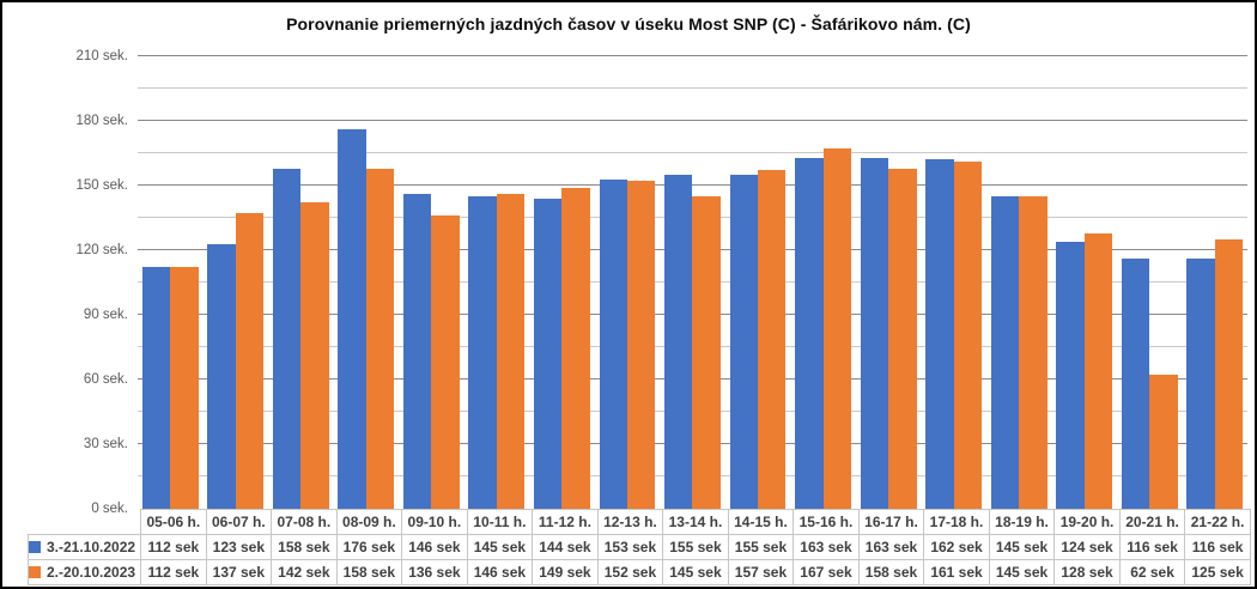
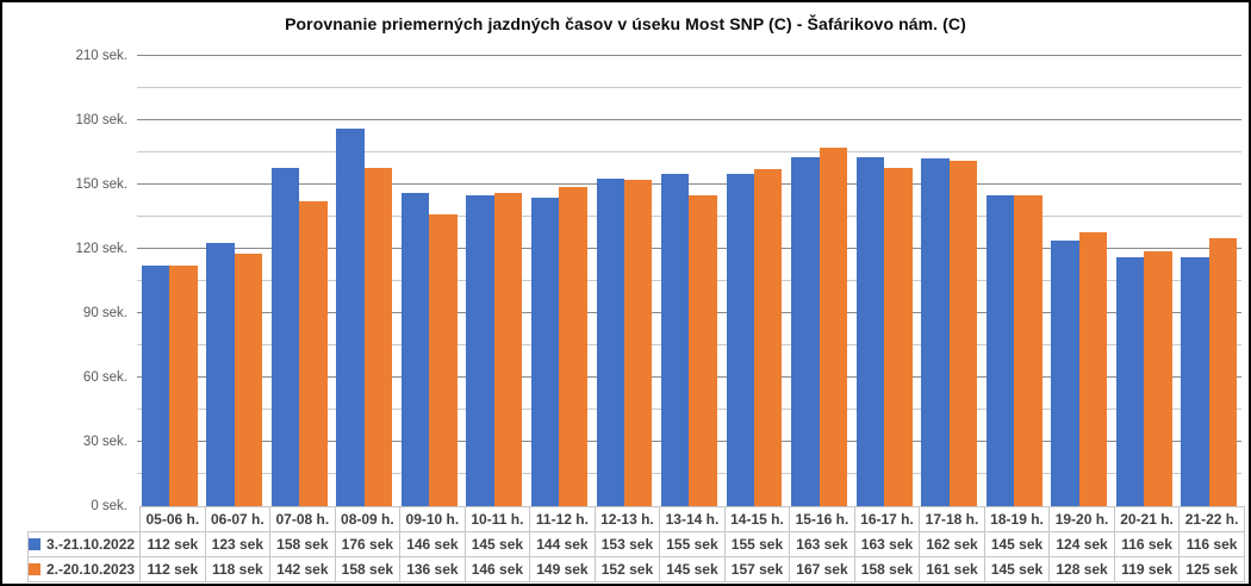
2.-20.10.2023/06-07 h.: 137 -> 118
2.-20.10.2023/20-21 h.: 62 -> 119
